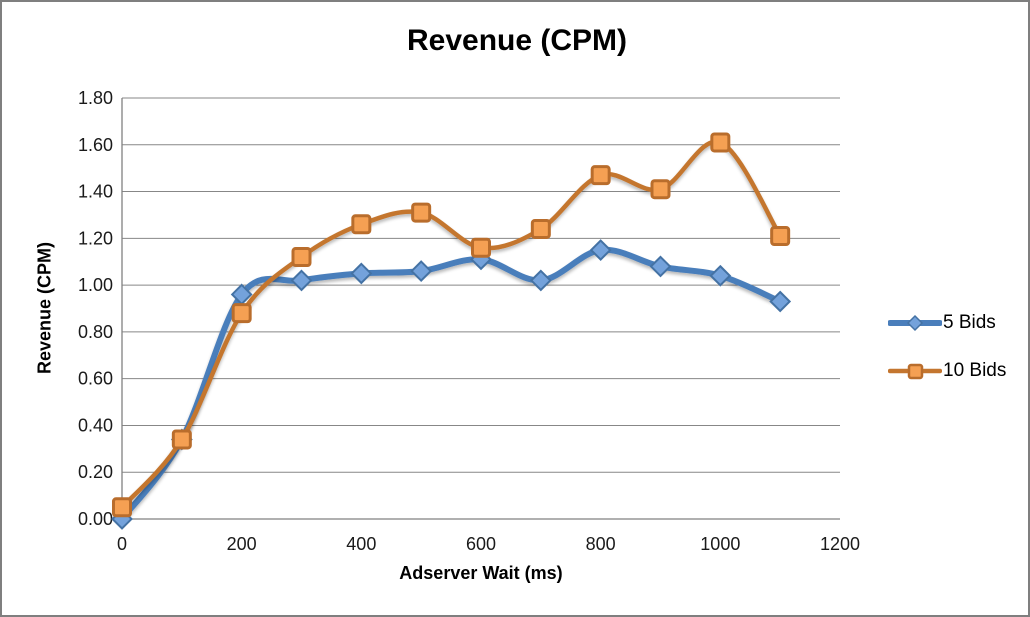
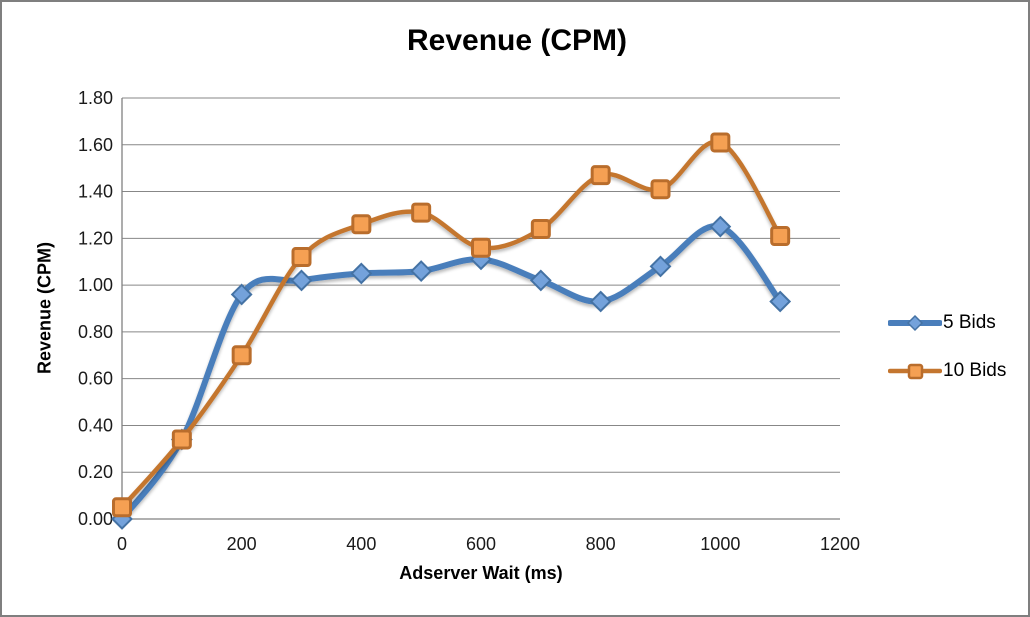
10 Bids/200: 0.88 -> 0.70
5 Bids/800: 1.15 -> 0.93
5 Bids/1000: 1.04 -> 1.25
